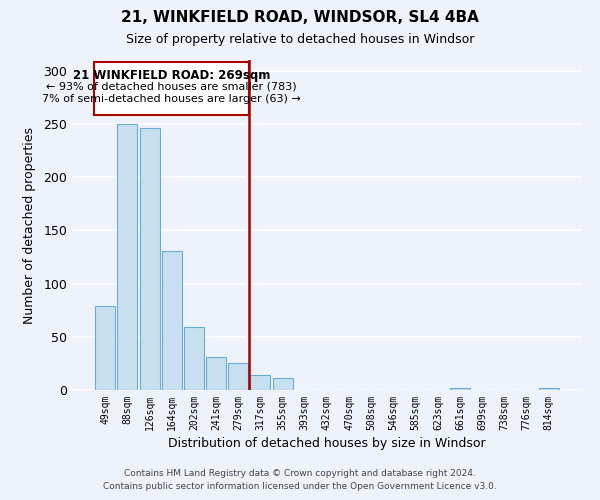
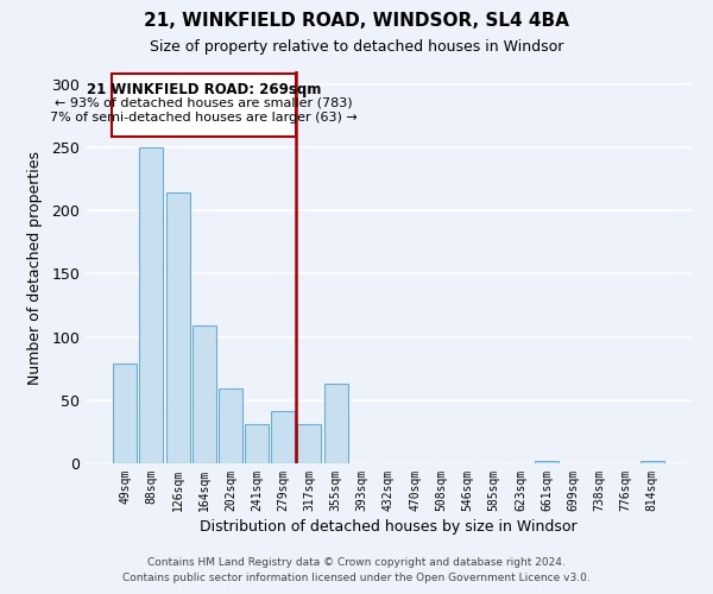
126sqm: 246 -> 214
164sqm: 131 -> 109
279sqm: 25 -> 41
317sqm: 14 -> 31
355sqm: 11 -> 63
